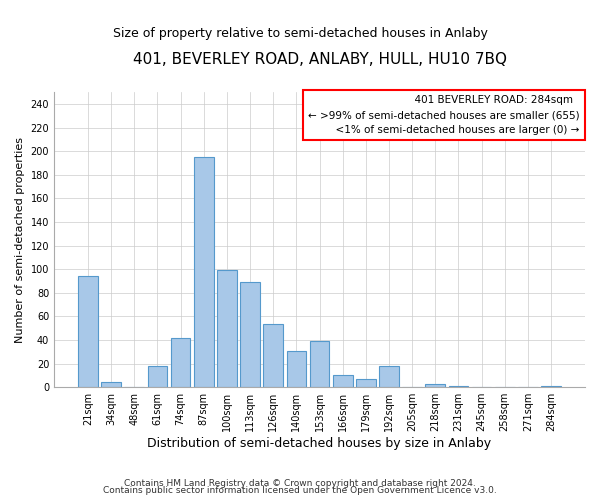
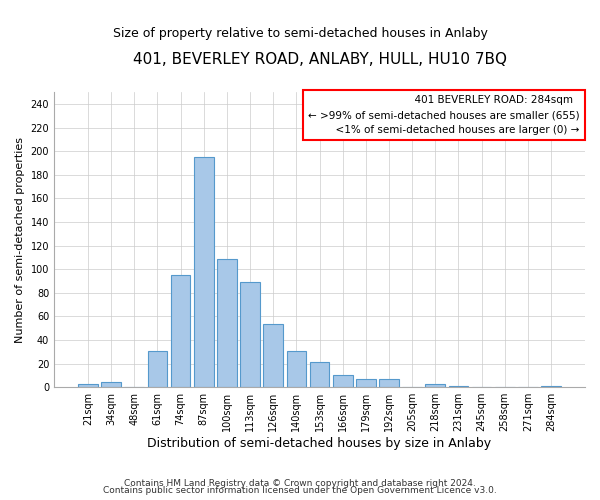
21sqm: 94 -> 3
61sqm: 18 -> 31
74sqm: 42 -> 95
100sqm: 99 -> 109
153sqm: 39 -> 21
192sqm: 18 -> 7
